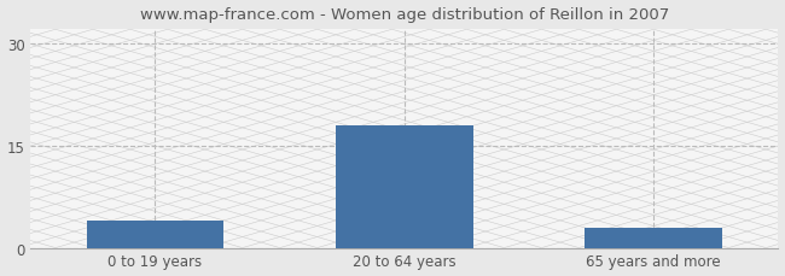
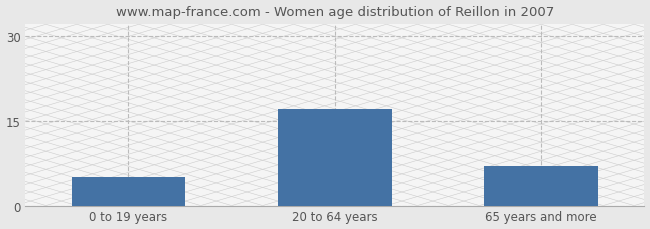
0 to 19 years: 4 -> 5
20 to 64 years: 18 -> 17
65 years and more: 3 -> 7
